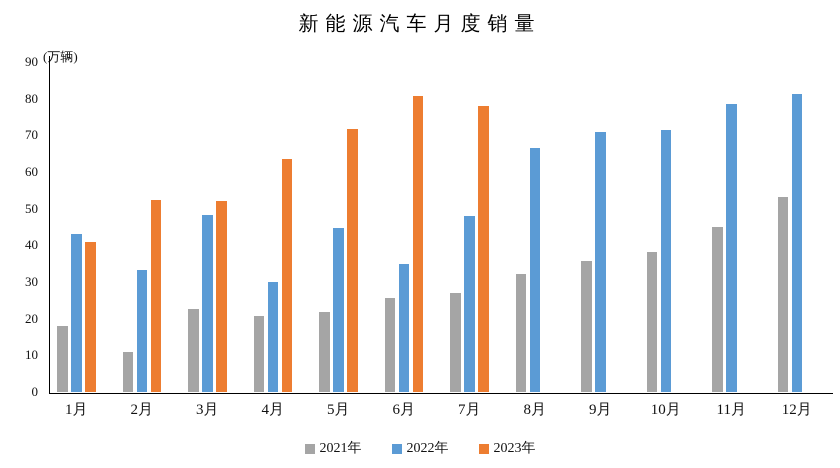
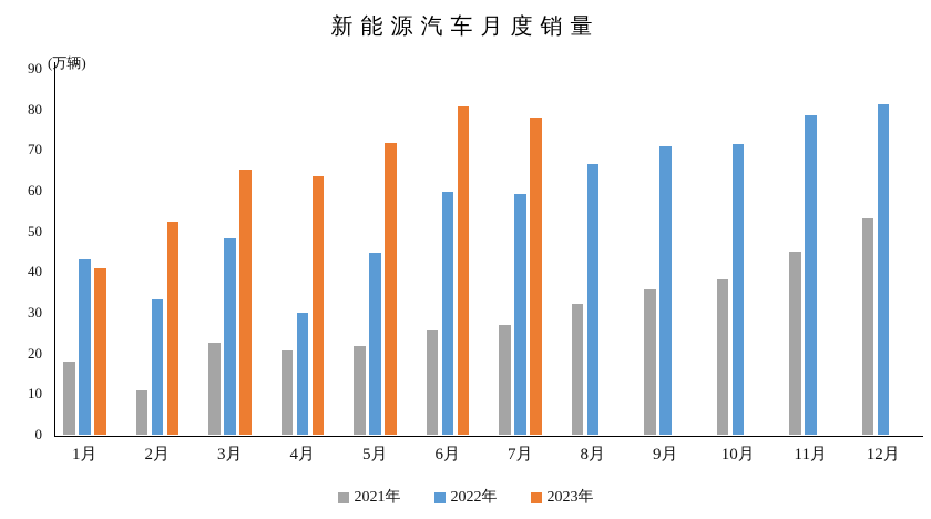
2023年/3月: 52 -> 65
2022年/6月: 35 -> 60
2022年/7月: 48 -> 59
